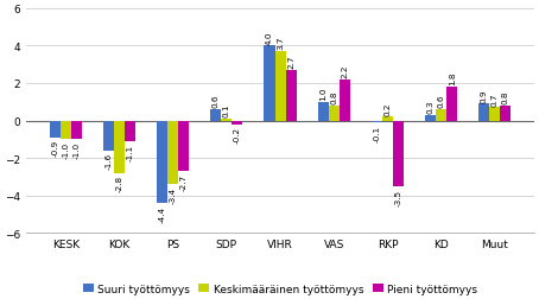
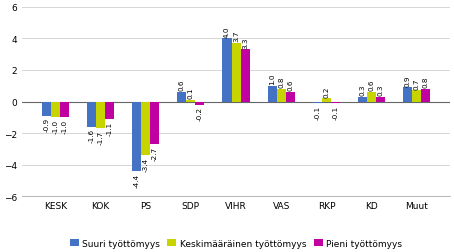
Keskimääräinen työttömyys/KOK: -2.8 -> -1.7
Pieni työttömyys/VIHR: 2.7 -> 3.3
Pieni työttömyys/VAS: 2.2 -> 0.6
Pieni työttömyys/RKP: -3.5 -> -0.1
Pieni työttömyys/KD: 1.8 -> 0.3
